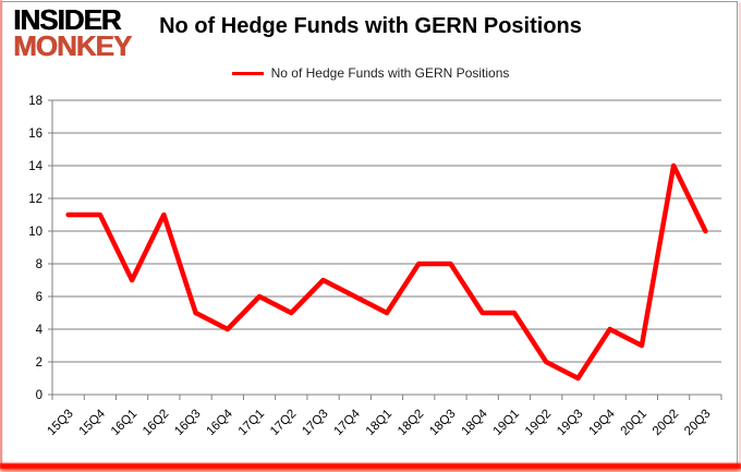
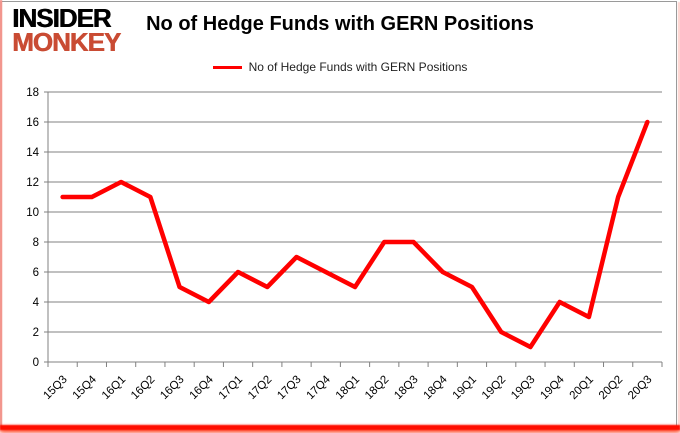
16Q1: 7 -> 12
18Q4: 5 -> 6
20Q2: 14 -> 11
20Q3: 10 -> 16
